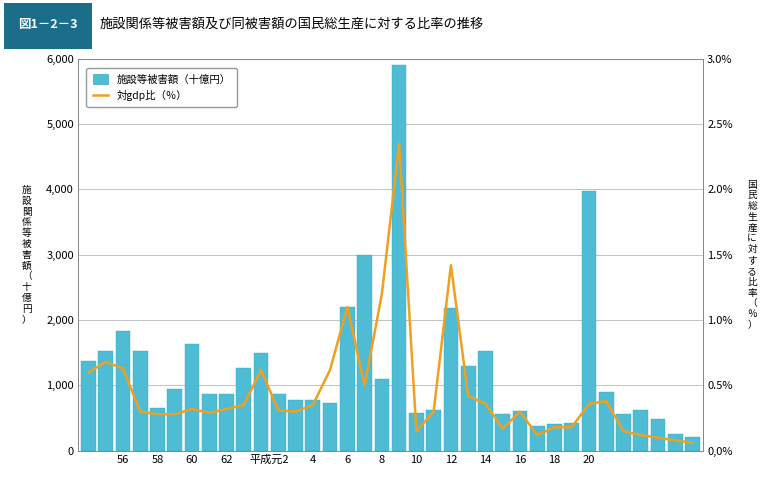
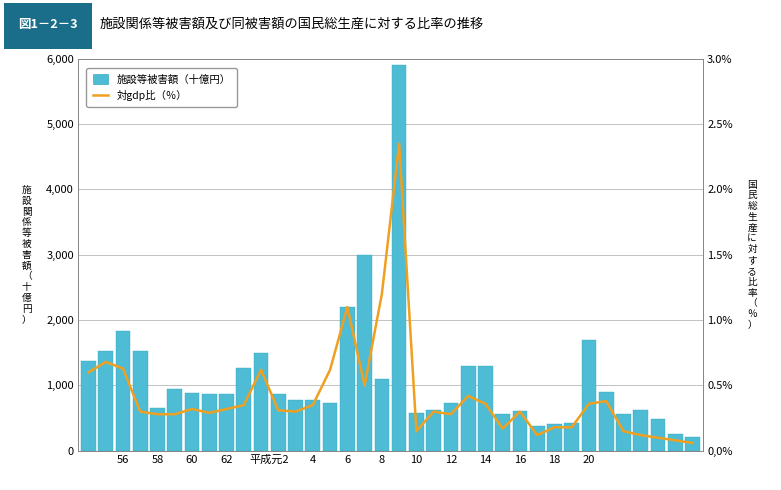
施設等被害額（十億円）/60: 1,640 -> 880
施設等被害額（十億円）/12: 2,180 -> 730
対gdp比（％）/12: 1,42% -> 0,28%
施設等被害額（十億円）/14: 1,520 -> 1,300
施設等被害額（十億円）/20: 3,980 -> 1,700
